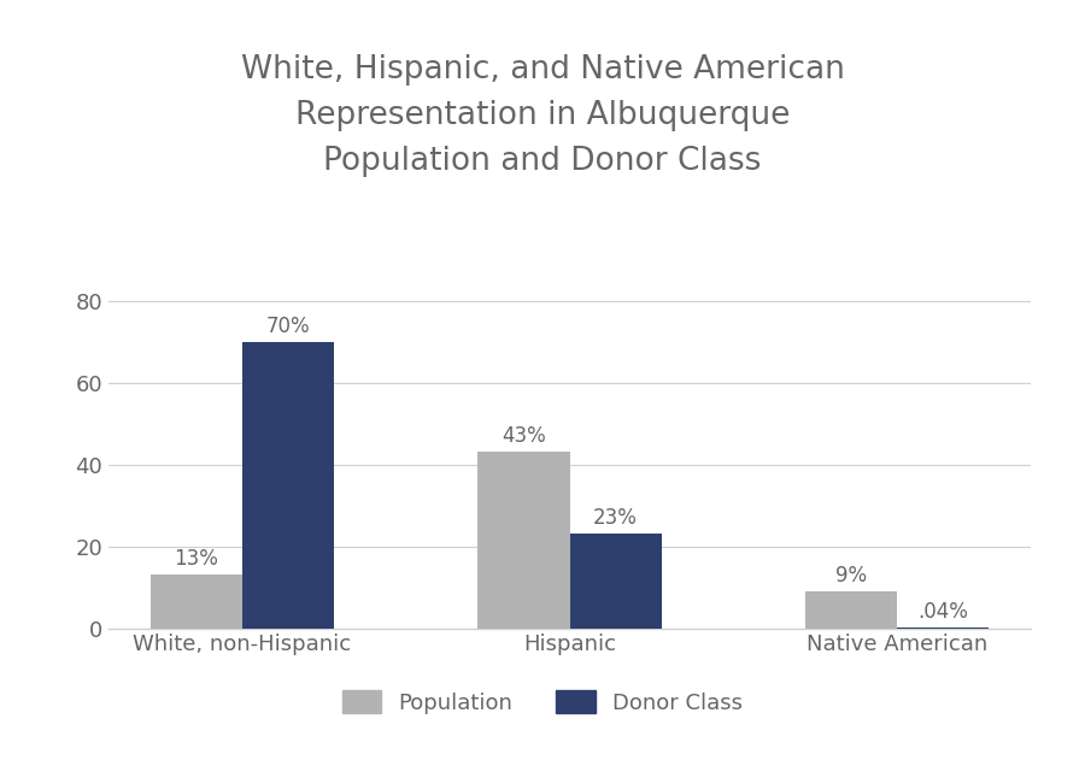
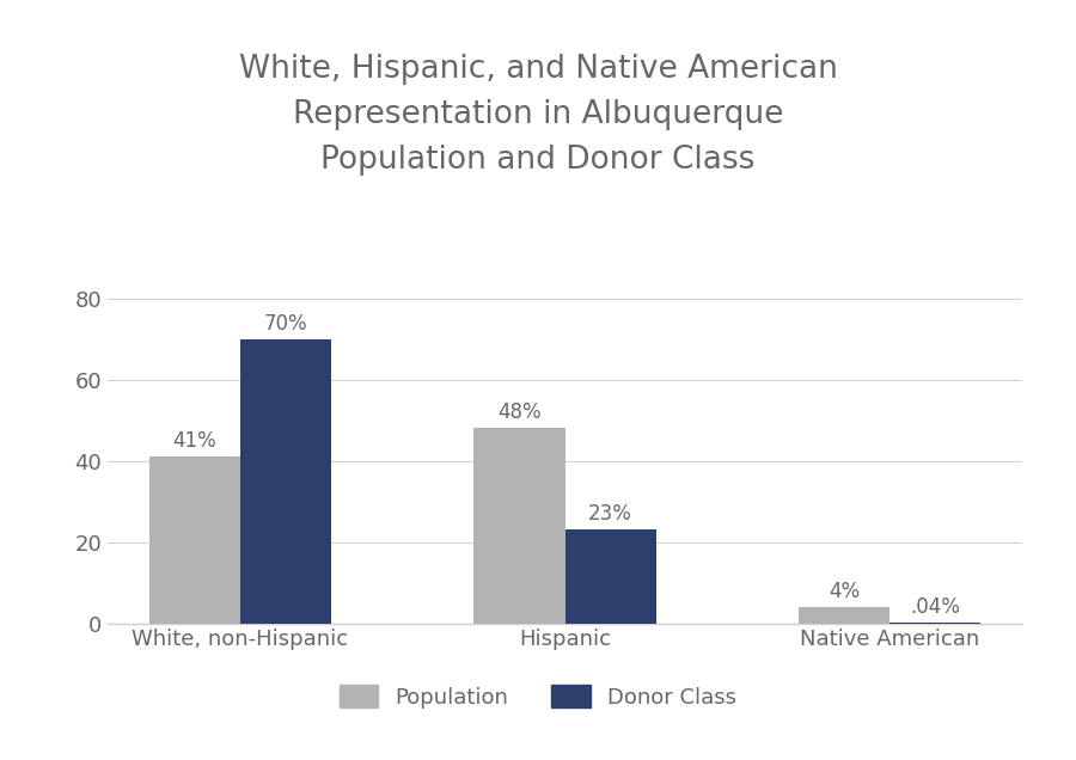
Population/White, non-Hispanic: 13% -> 41%
Population/Hispanic: 43% -> 48%
Population/Native American: 9% -> 4%
